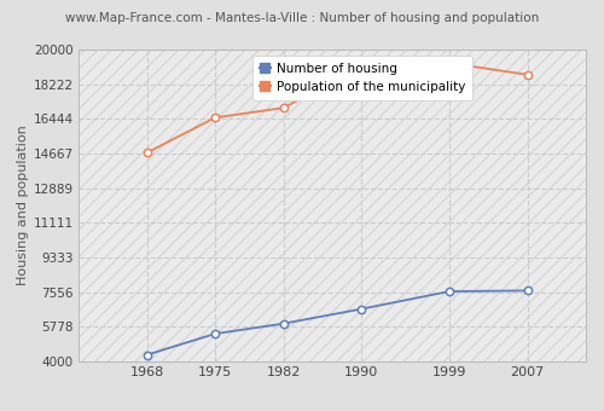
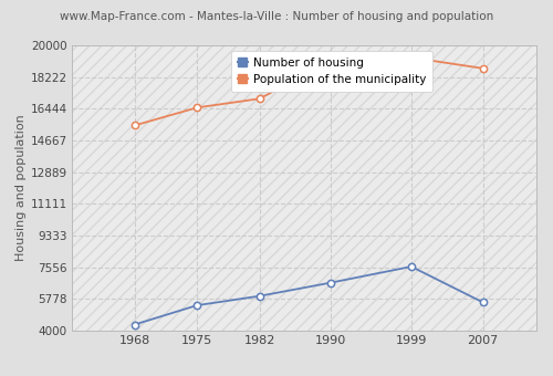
Population of the municipality/1968: 14700 -> 15500
Number of housing/2007: 7600 -> 5600
